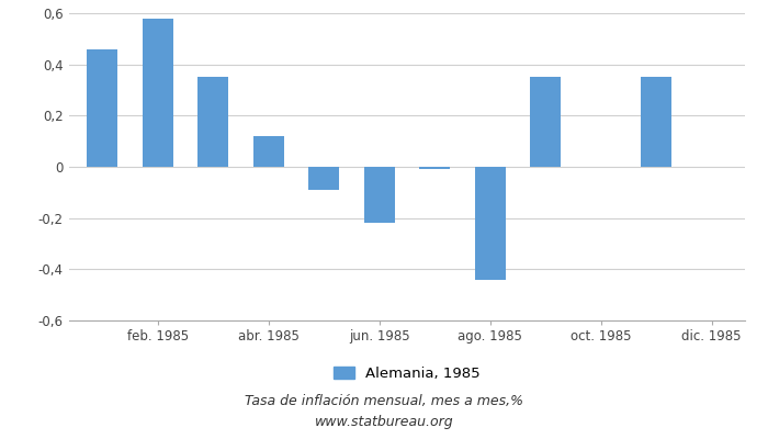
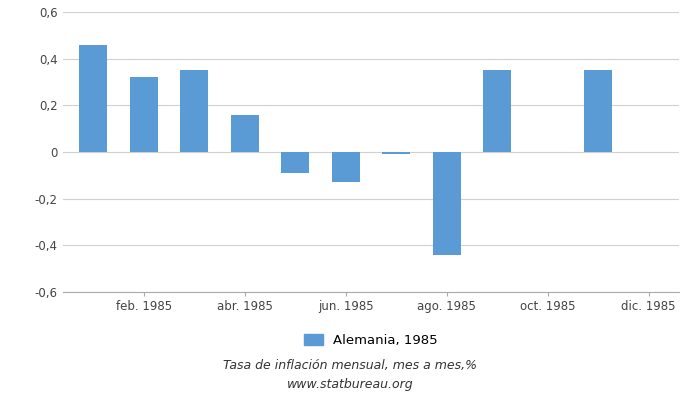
feb. 1985: 0,58 -> 0,32
abr. 1985: 0,12 -> 0,16
jun. 1985: -0,22 -> -0,13
